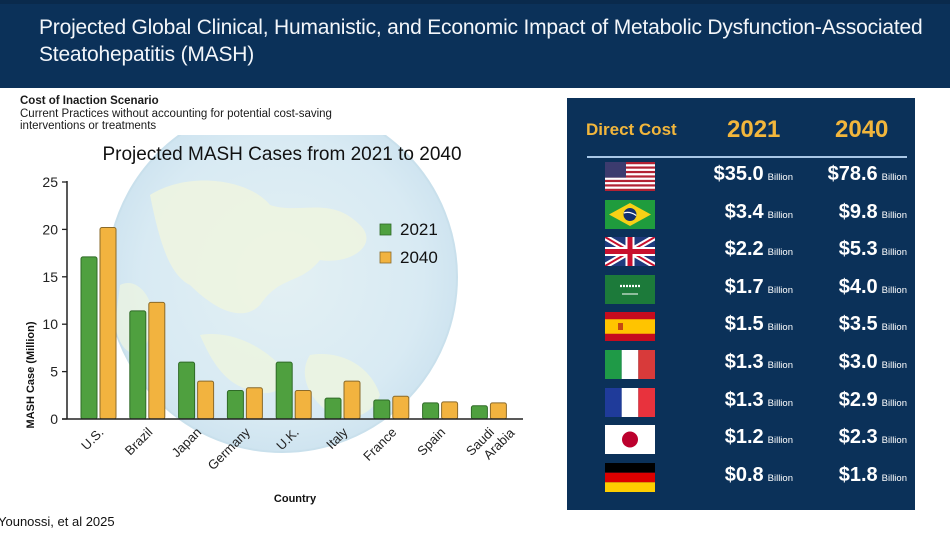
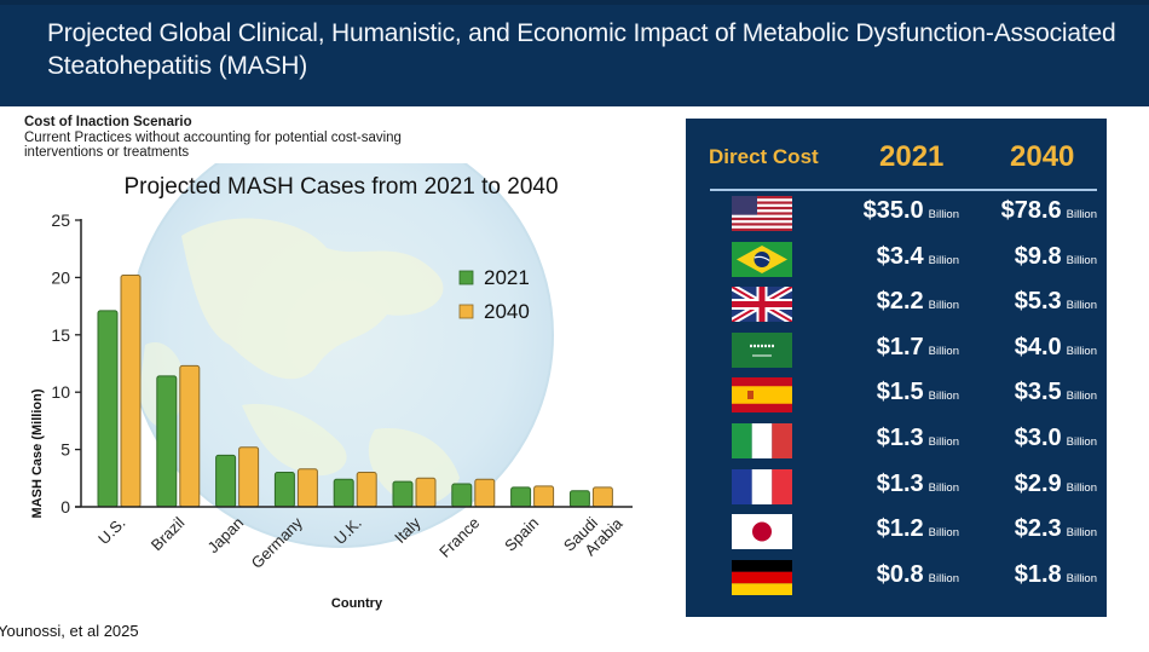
2021/Japan: 6 -> 4
2040/Japan: 4 -> 5
2021/U.K.: 6 -> 2
2040/Italy: 4 -> 2
